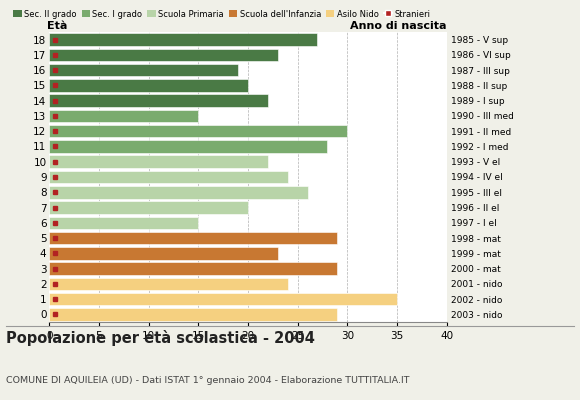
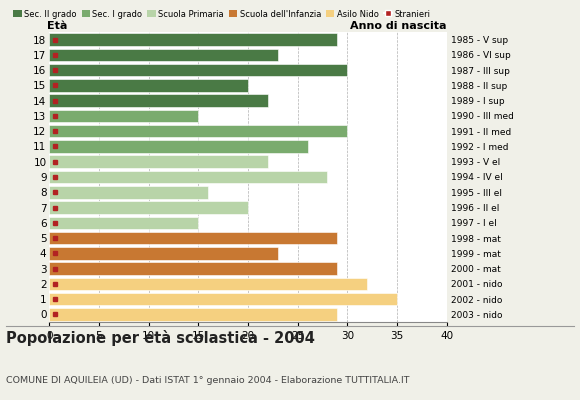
18: 27 -> 29
16: 19 -> 30
11: 28 -> 26
9: 24 -> 28
8: 26 -> 16
2: 24 -> 32
